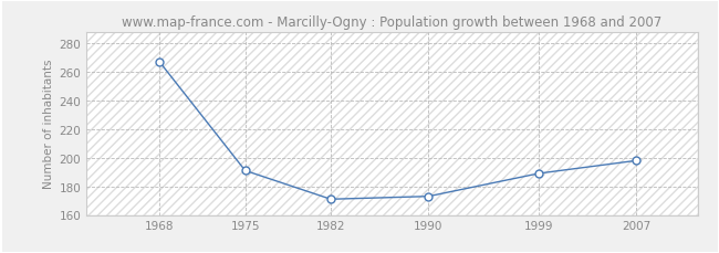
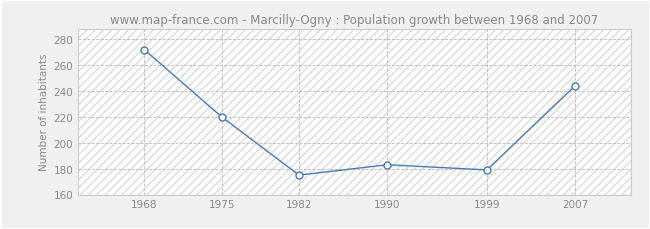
1968: 267 -> 272
1975: 191 -> 220
1982: 171 -> 175
1990: 173 -> 183
1999: 189 -> 179
2007: 198 -> 244
